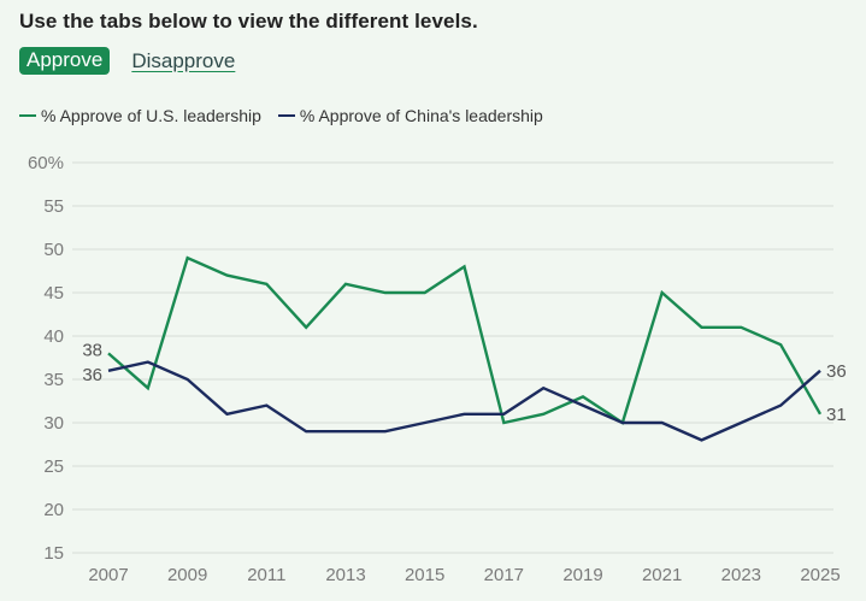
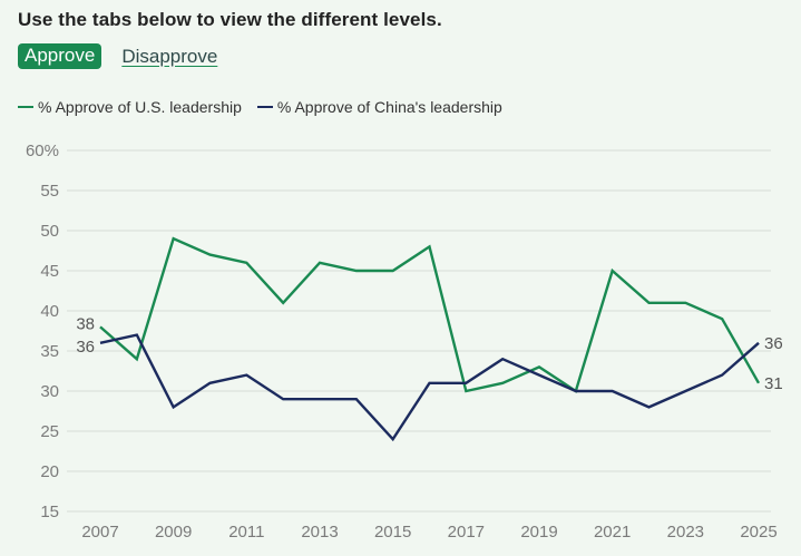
% Approve of China's leadership/2009: 35% -> 28%
% Approve of China's leadership/2015: 30% -> 24%
